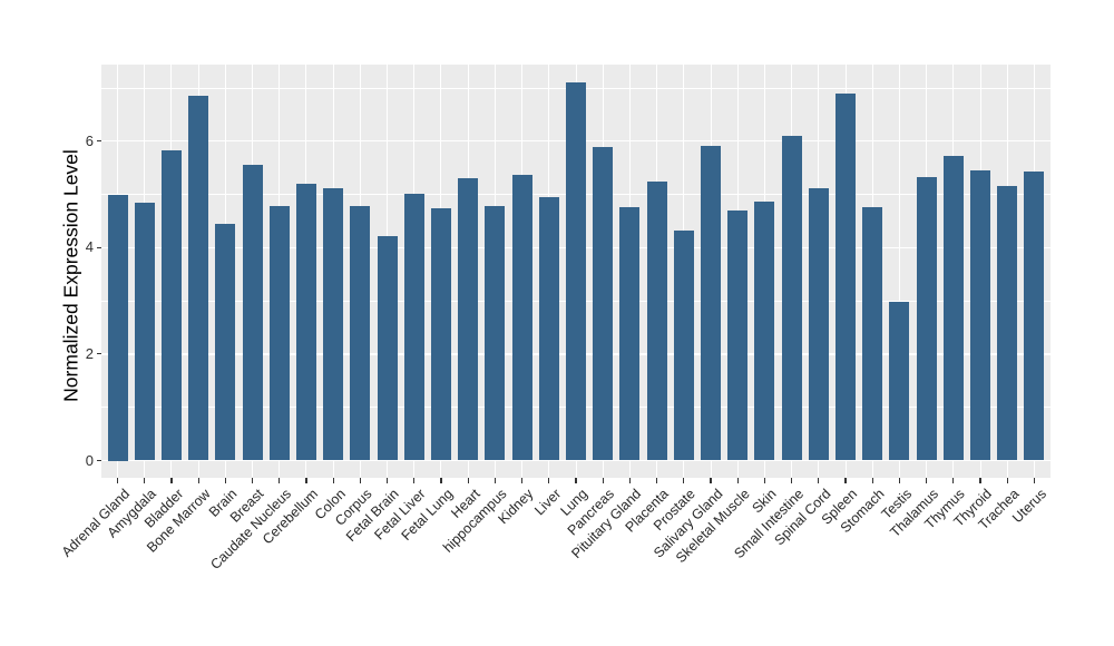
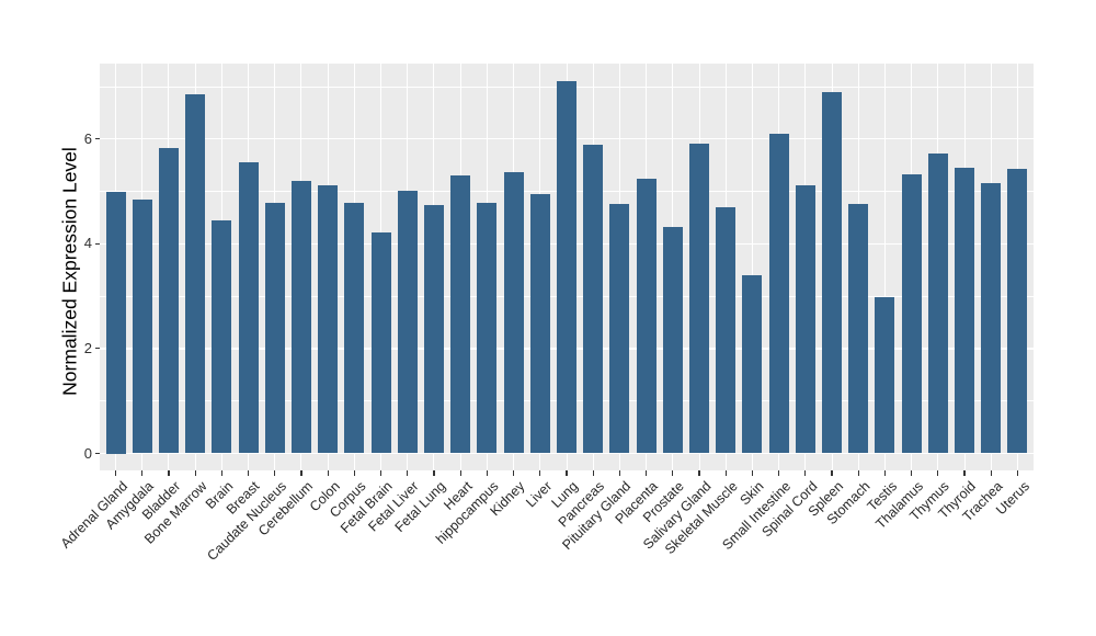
Skin: 4.9 -> 3.4
